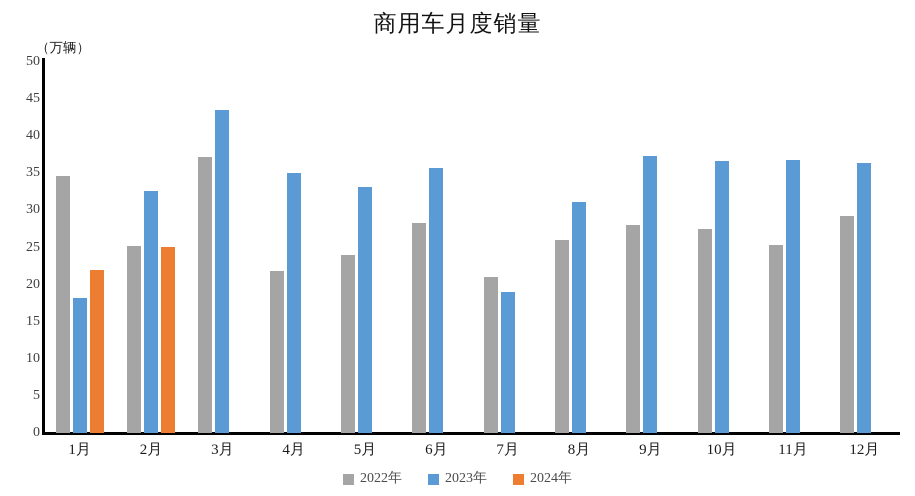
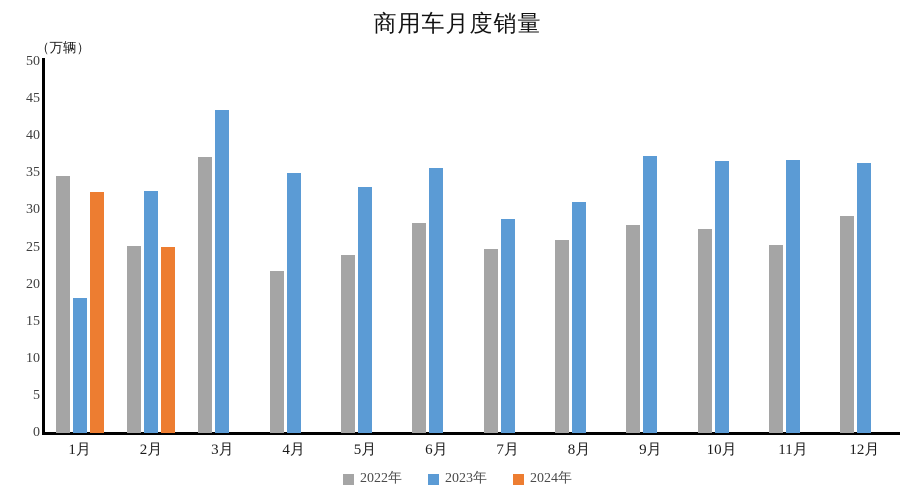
2024年/1月: 22 -> 32
2022年/7月: 21 -> 25
2023年/7月: 19 -> 29
